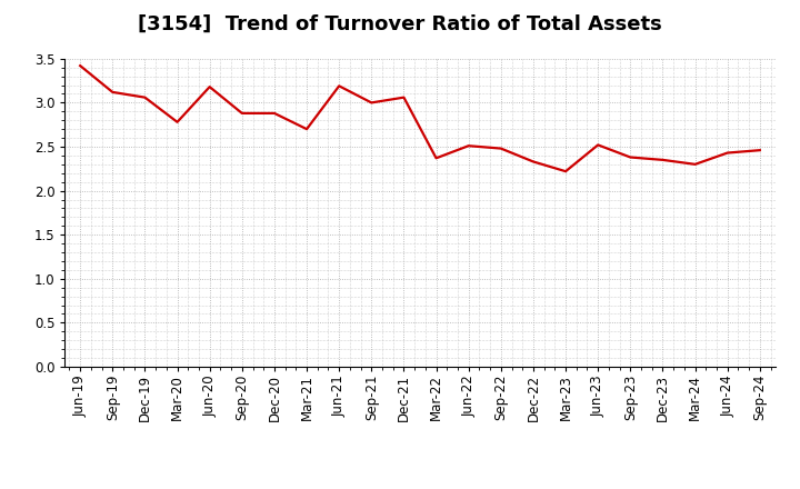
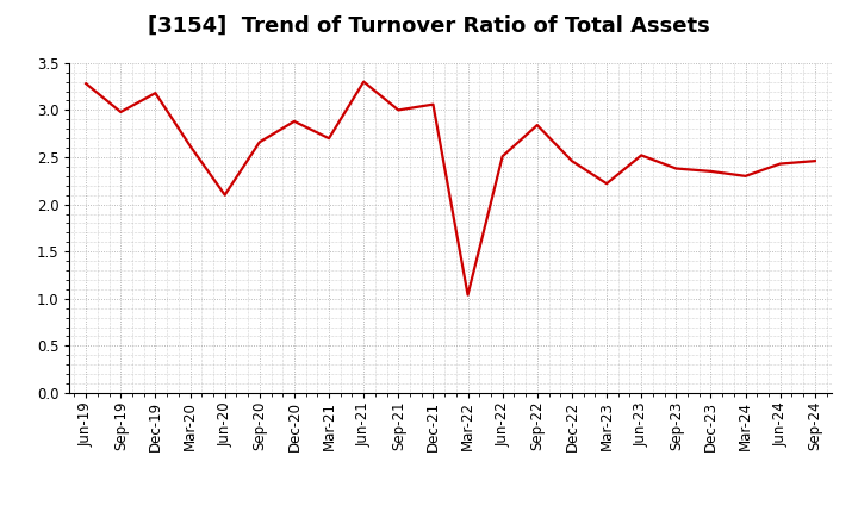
Jun-19: 3.42 -> 3.28
Sep-19: 3.12 -> 2.98
Dec-19: 3.06 -> 3.18
Mar-20: 2.78 -> 2.62
Jun-20: 3.18 -> 2.10
Sep-20: 2.88 -> 2.66
Jun-21: 3.19 -> 3.30
Mar-22: 2.37 -> 1.04
Sep-22: 2.48 -> 2.84
Dec-22: 2.33 -> 2.46
